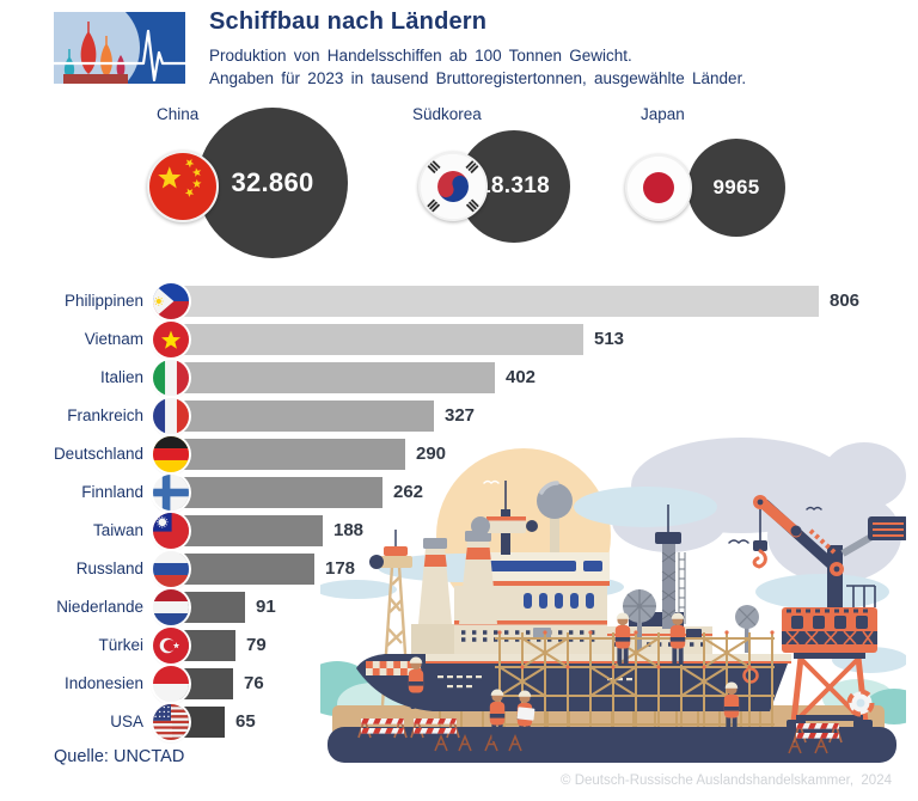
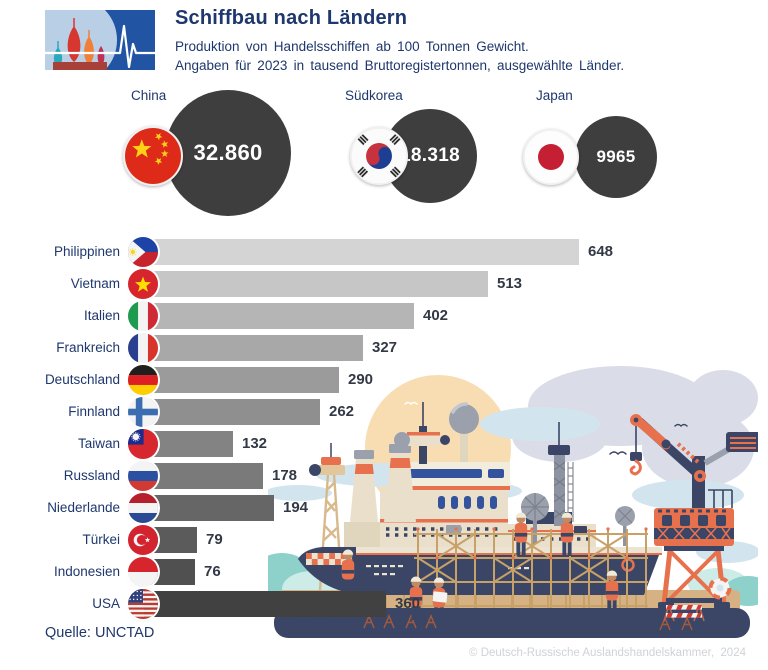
Philippinen: 806 -> 648
Taiwan: 188 -> 132
Niederlande: 91 -> 194
USA: 65 -> 360
